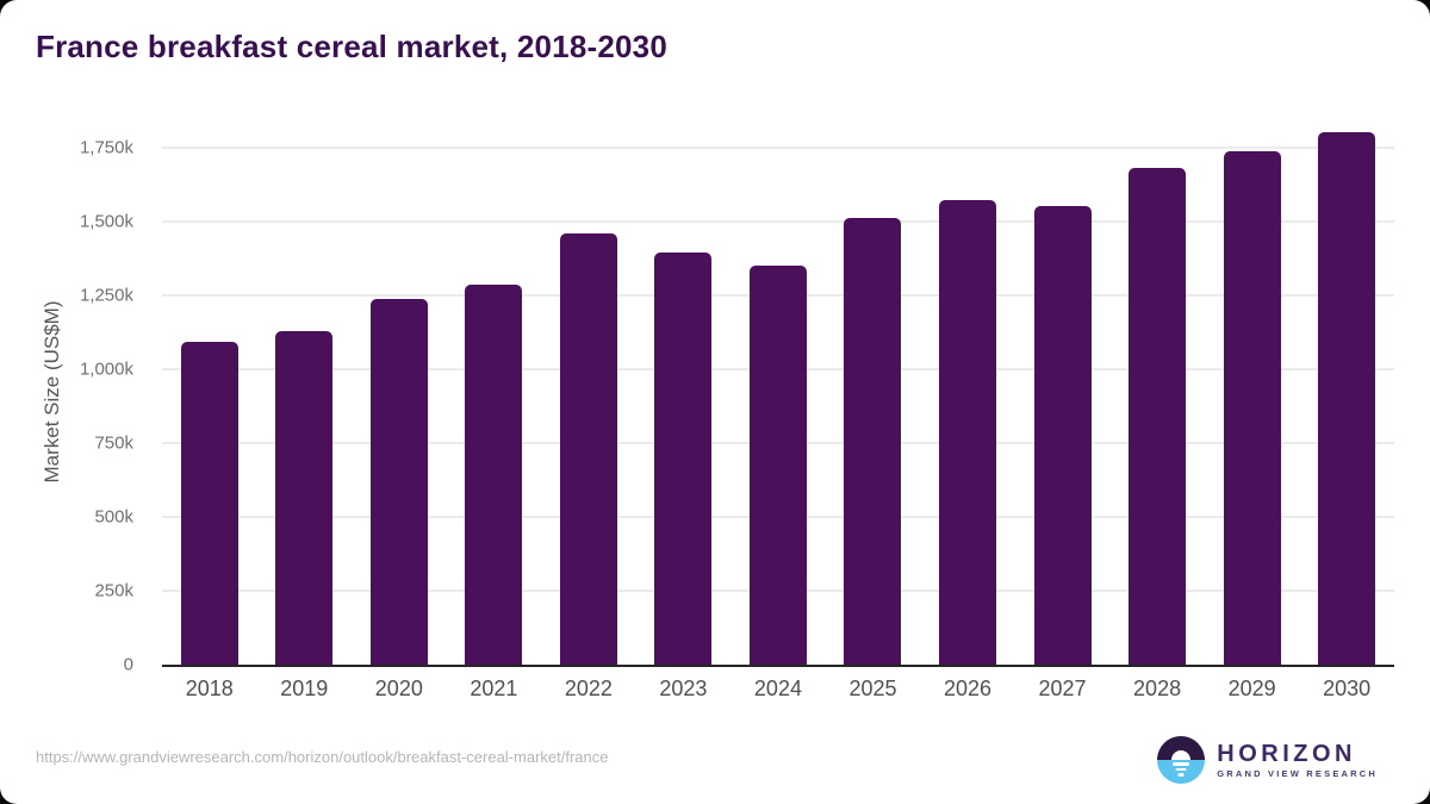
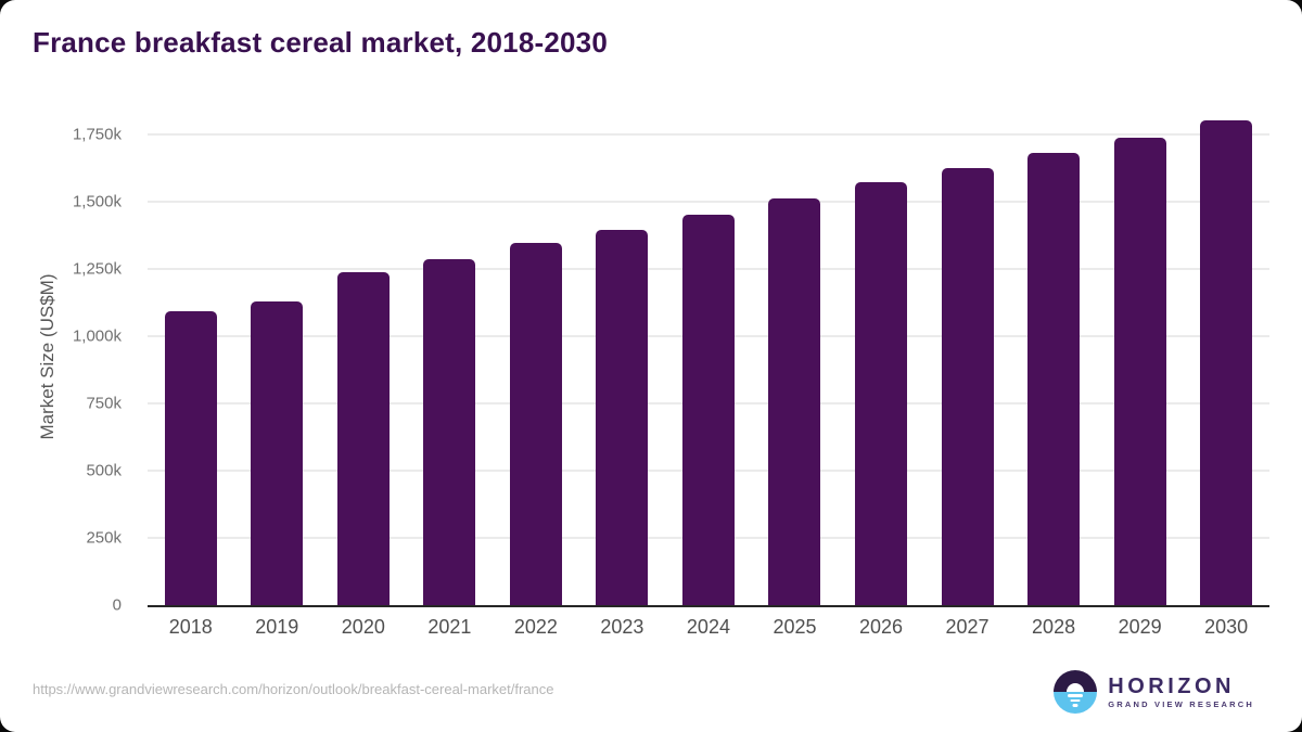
2022: 1460k -> 1340k
2024: 1350k -> 1450k
2027: 1550k -> 1620k
